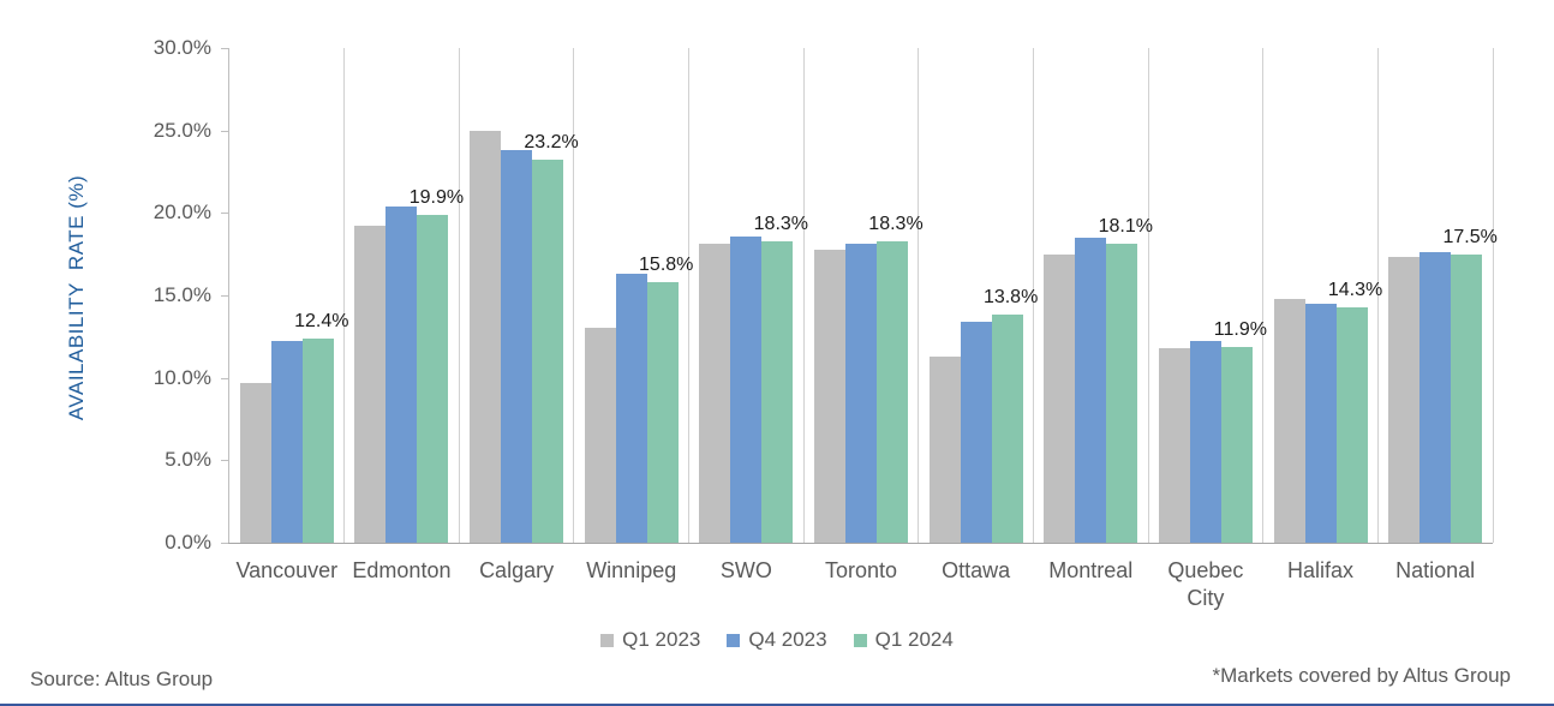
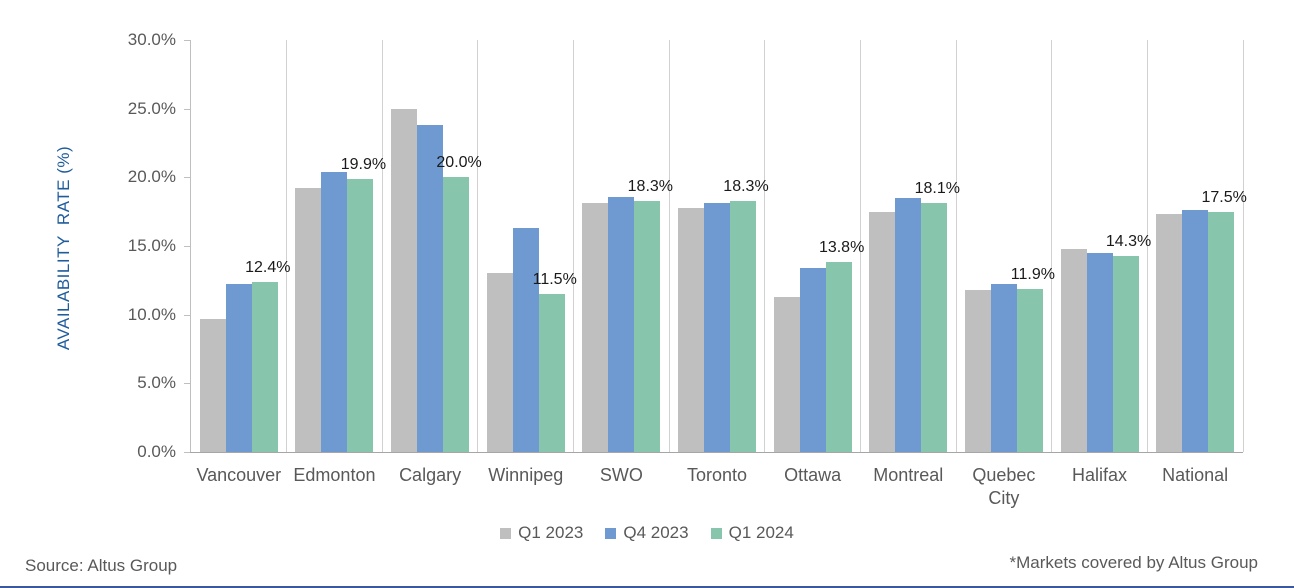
Q1 2024/Calgary: 23.2% -> 20.0%
Q1 2024/Winnipeg: 15.8% -> 11.5%
